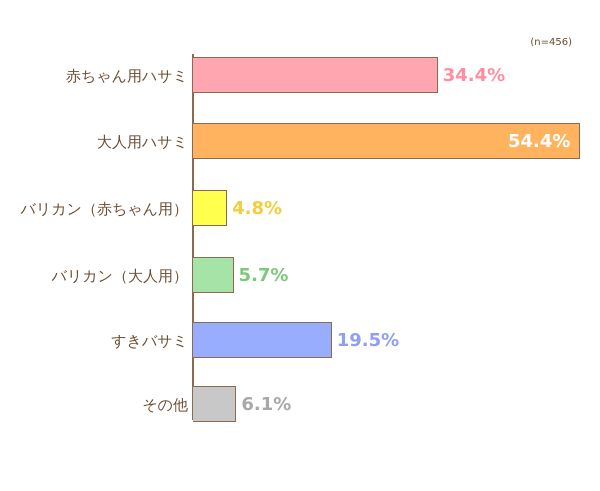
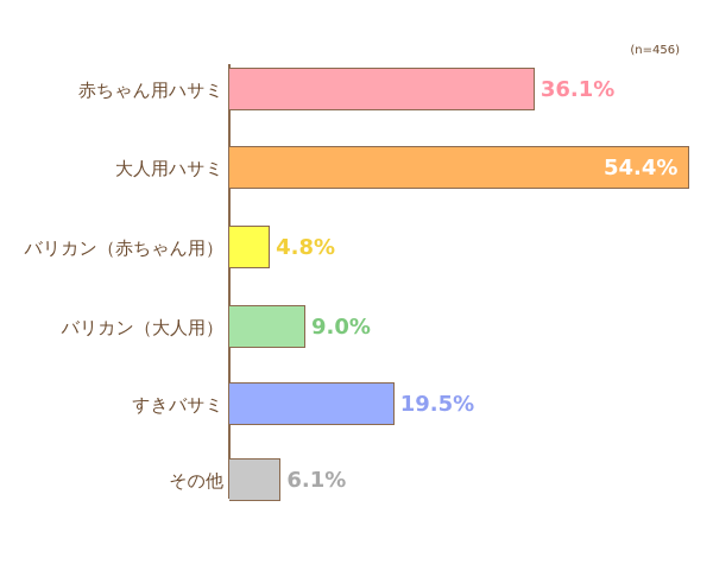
赤ちゃん用ハサミ: 34.4% -> 36.1%
バリカン（大人用）: 5.7% -> 9.0%
